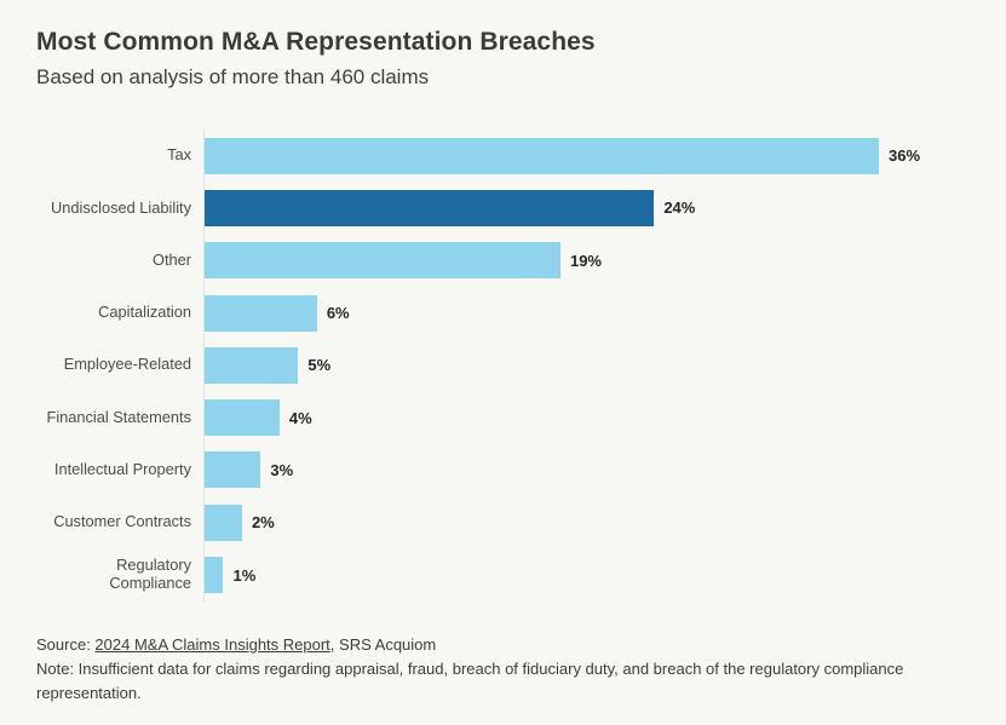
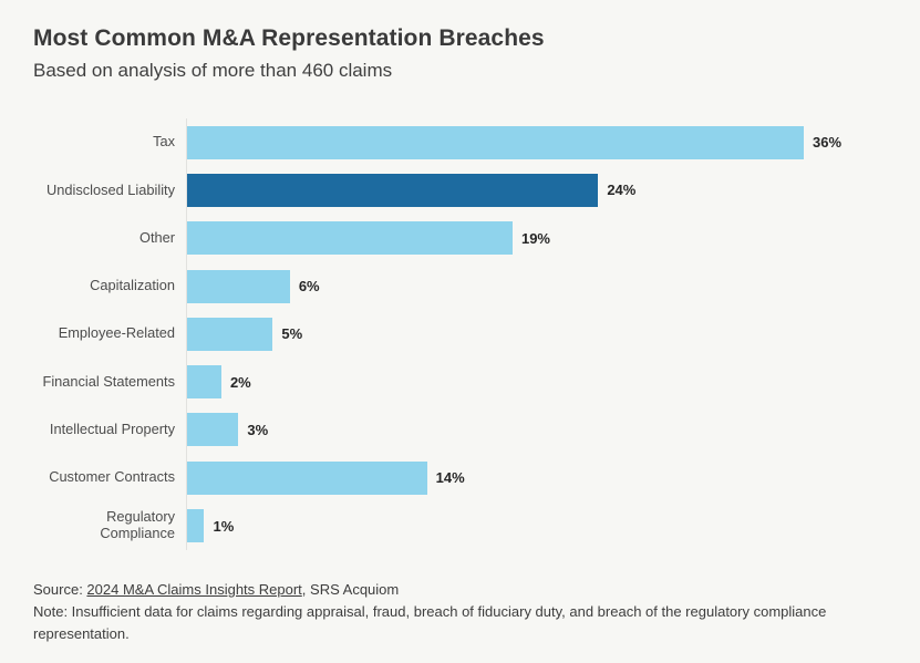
Financial Statements: 4% -> 2%
Customer Contracts: 2% -> 14%
